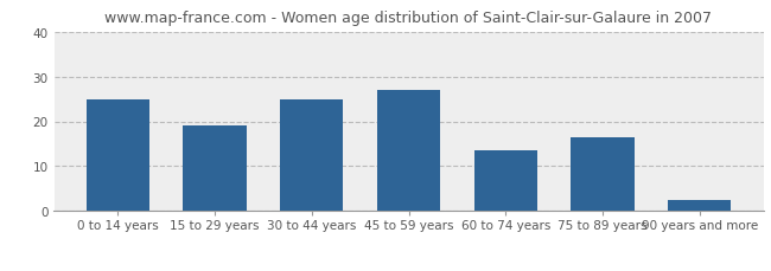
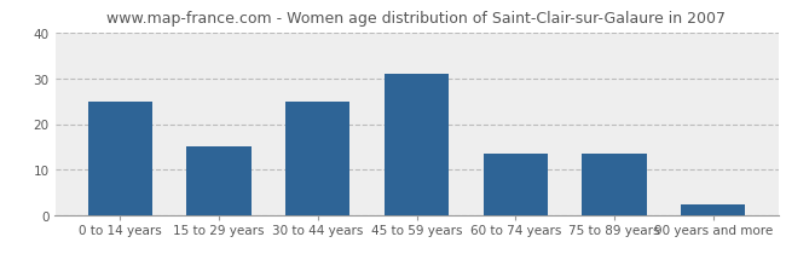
15 to 29 years: 19.0 -> 15.0
45 to 59 years: 27.0 -> 31.0
75 to 89 years: 16.5 -> 13.5
